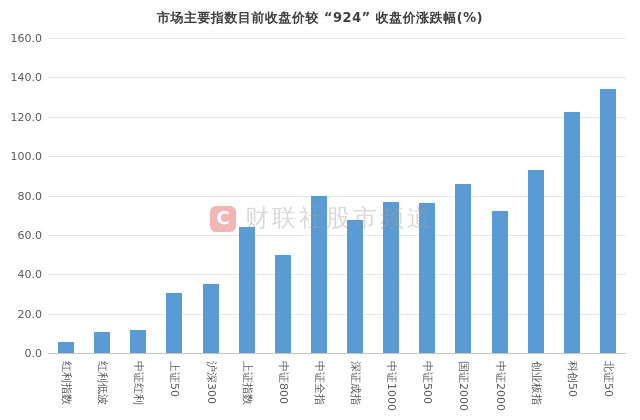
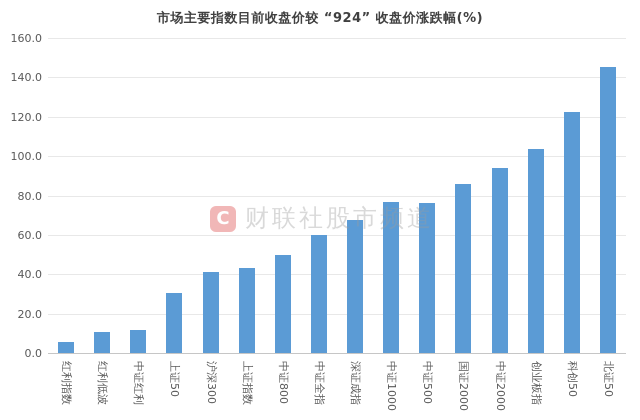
沪深300: 35 -> 41
上证指数: 64 -> 43
中证全指: 80 -> 60
中证2000: 72 -> 94
创业板指: 93 -> 104
北证50: 134 -> 146
